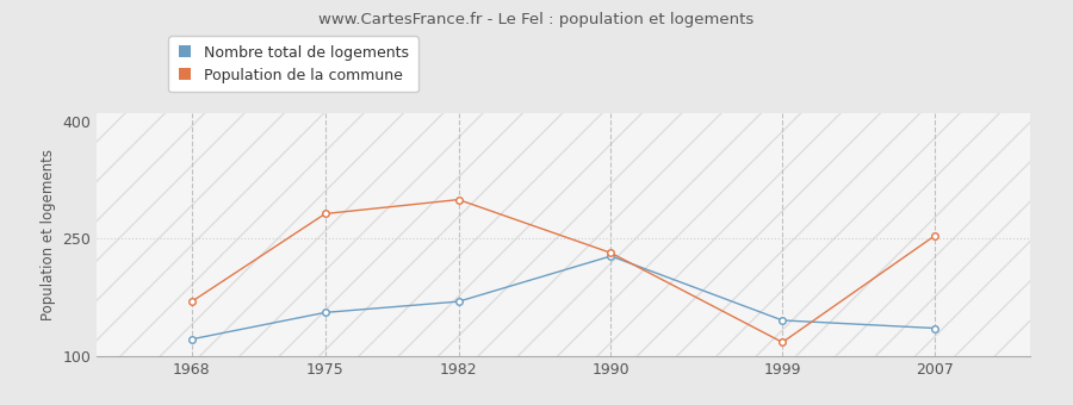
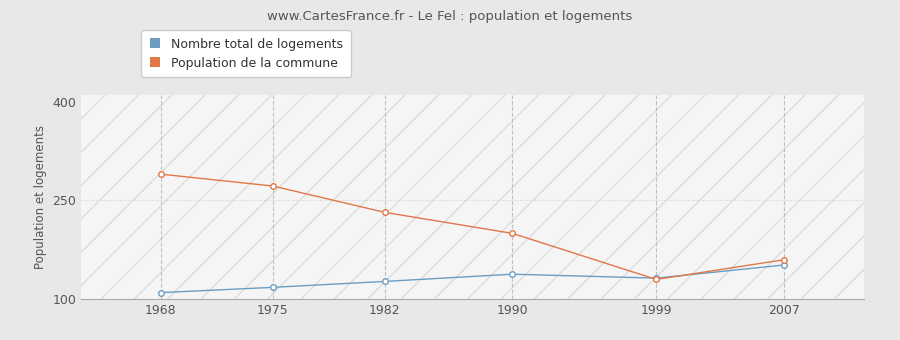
Nombre total de logements/1968: 122 -> 110
Population de la commune/1968: 170 -> 290
Nombre total de logements/1975: 156 -> 118
Population de la commune/1975: 282 -> 272
Nombre total de logements/1982: 170 -> 127
Population de la commune/1982: 300 -> 232
Nombre total de logements/1990: 228 -> 138
Population de la commune/1990: 232 -> 200
Nombre total de logements/1999: 146 -> 132
Population de la commune/1999: 118 -> 130
Nombre total de logements/2007: 136 -> 152
Population de la commune/2007: 254 -> 160
